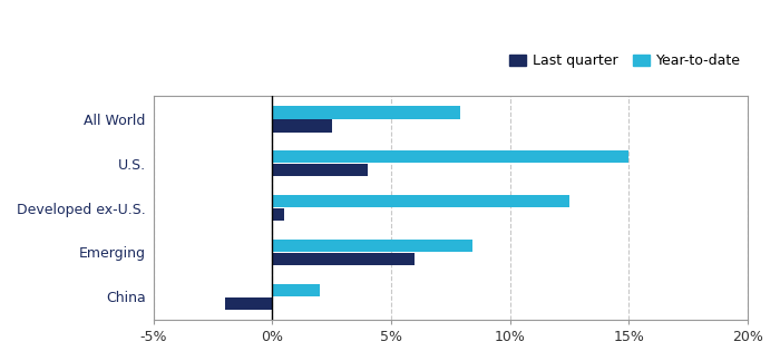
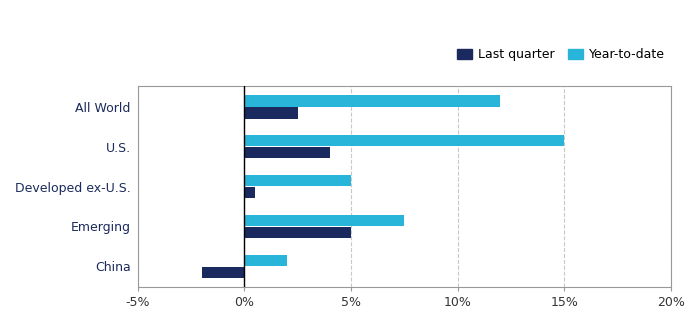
Year-to-date/All World: 7.9% -> 12.0%
Year-to-date/Developed ex-U.S.: 12.5% -> 5.0%
Year-to-date/Emerging: 8.4% -> 7.5%
Last quarter/Emerging: 6.0% -> 5.0%
